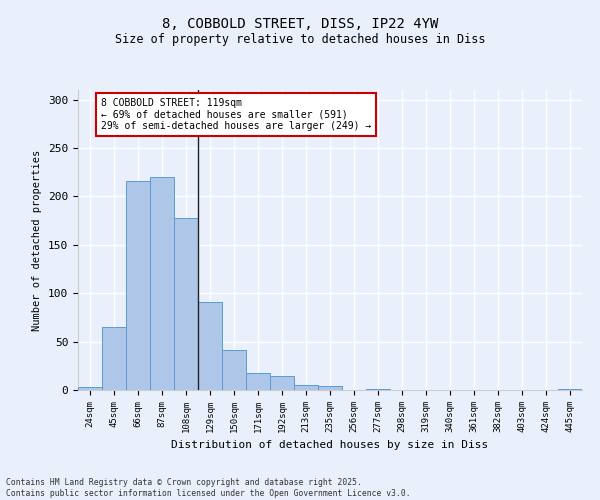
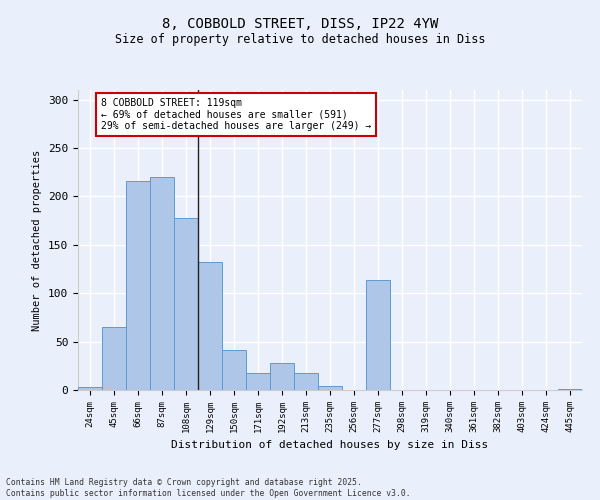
129sqm: 91 -> 132
192sqm: 14 -> 28
213sqm: 5 -> 18
277sqm: 1 -> 114
